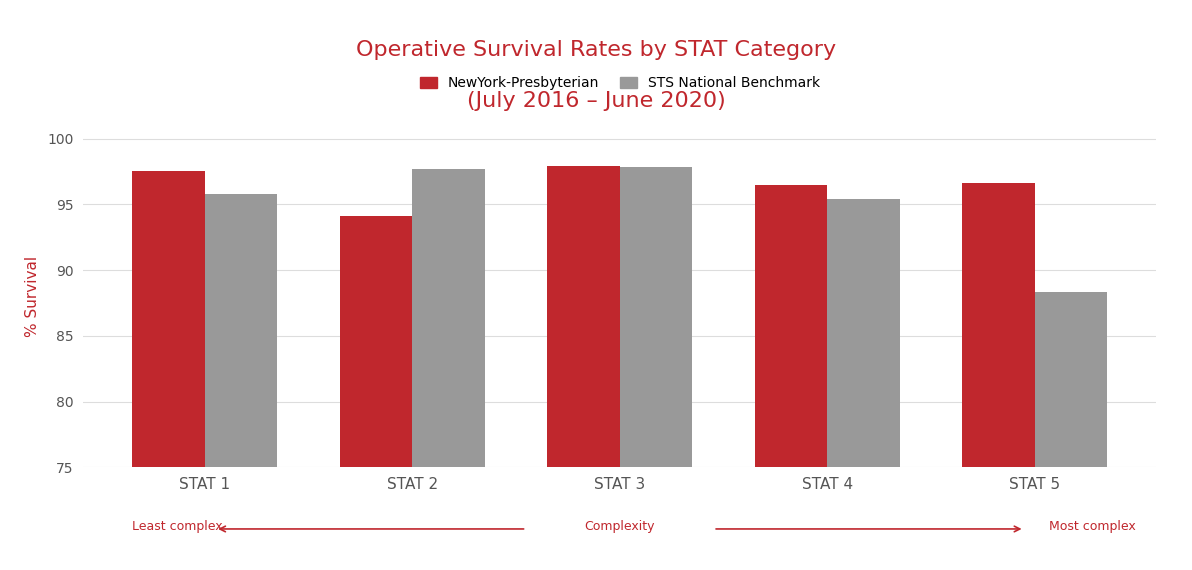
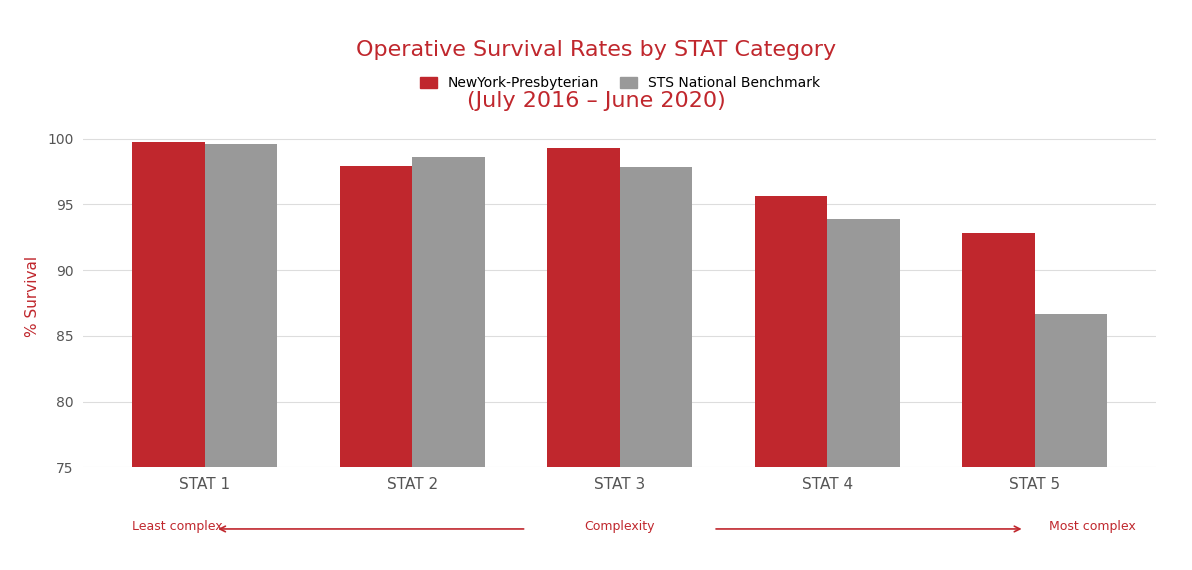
NewYork-Presbyterian/STAT 1: 97.5 -> 99.7
STS National Benchmark/STAT 1: 95.8 -> 99.6
NewYork-Presbyterian/STAT 2: 94.1 -> 97.9
STS National Benchmark/STAT 2: 97.7 -> 98.6
NewYork-Presbyterian/STAT 3: 97.9 -> 99.3
NewYork-Presbyterian/STAT 4: 96.5 -> 95.6
STS National Benchmark/STAT 4: 95.4 -> 93.9
NewYork-Presbyterian/STAT 5: 96.6 -> 92.8
STS National Benchmark/STAT 5: 88.3 -> 86.7
